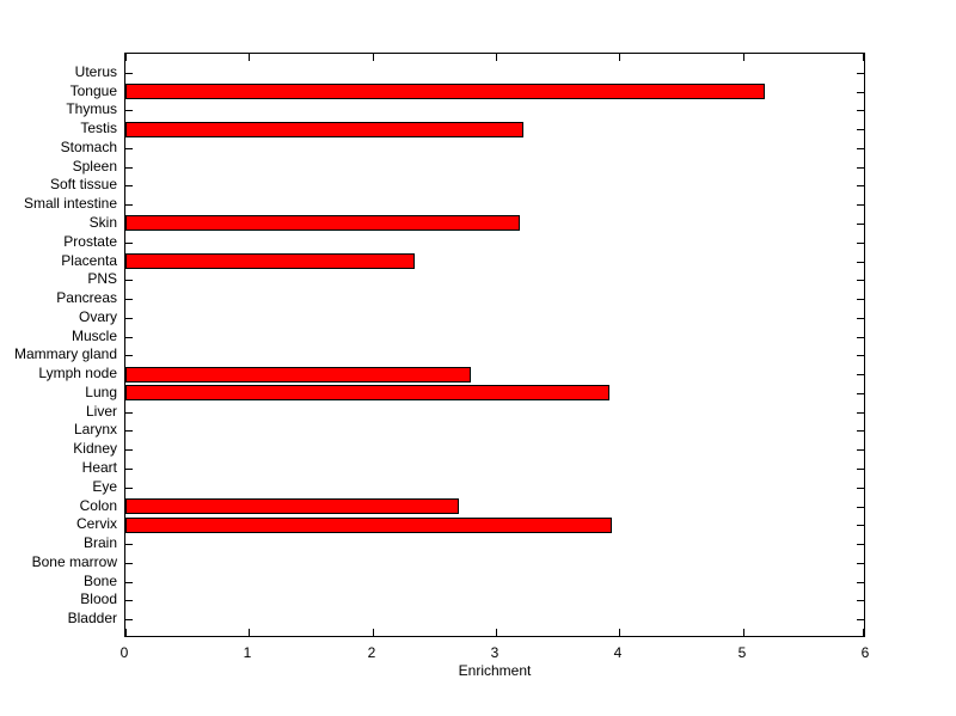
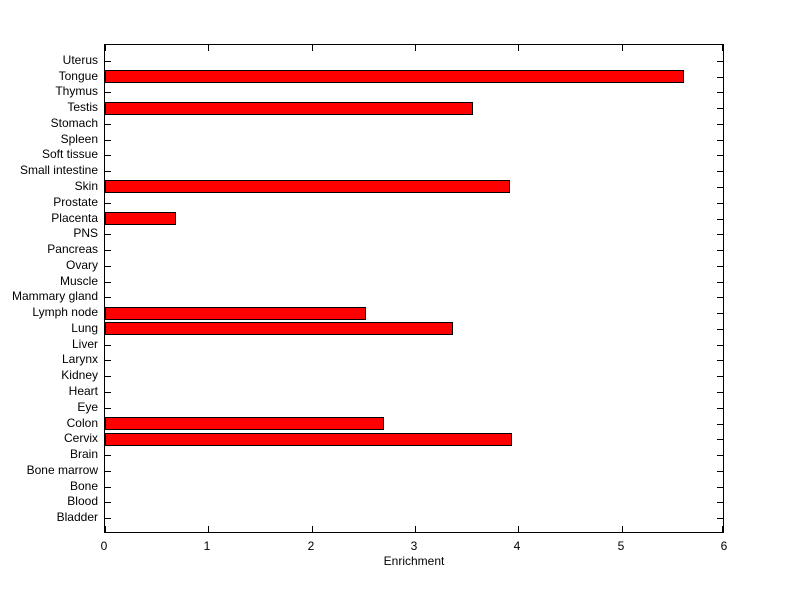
Tongue: 5.18 -> 5.60
Testis: 3.22 -> 3.56
Skin: 3.19 -> 3.92
Placenta: 2.34 -> 0.69
Lymph node: 2.80 -> 2.53
Lung: 3.92 -> 3.37
